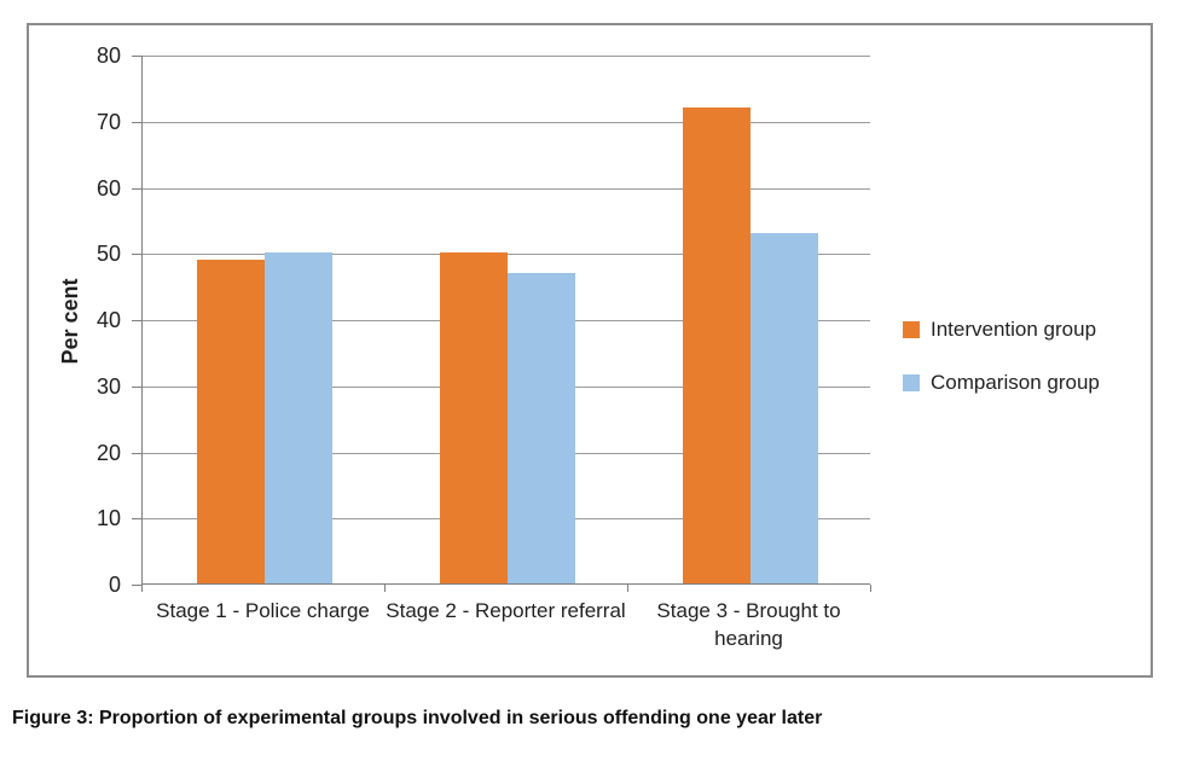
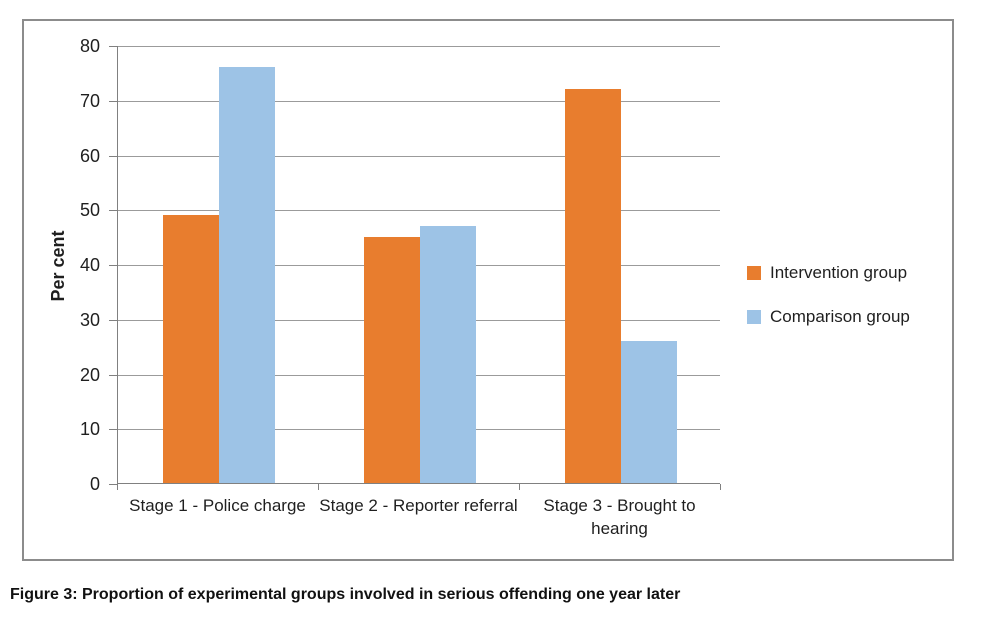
Comparison group/Stage 1 - Police charge: 50 -> 76
Intervention group/Stage 2 - Reporter referral: 50 -> 45
Comparison group/Stage 3 - Brought to hearing: 53 -> 26
